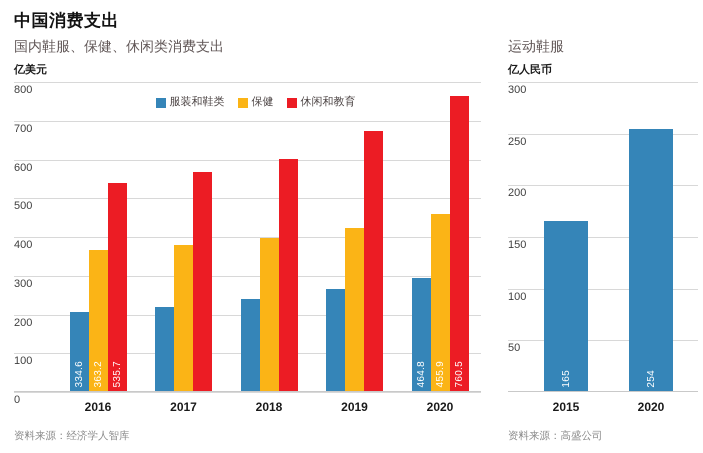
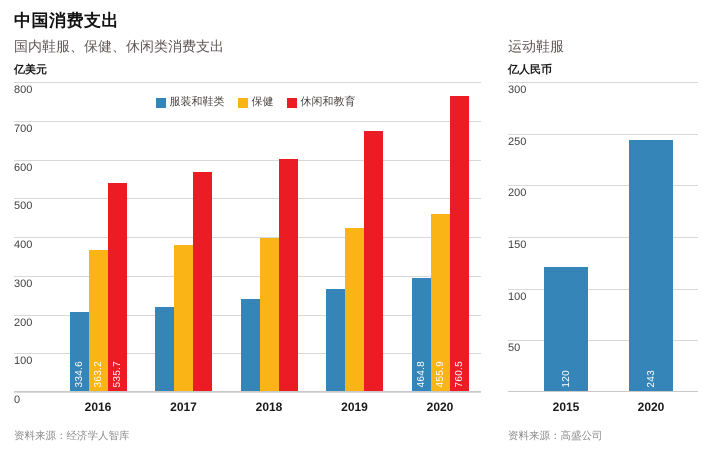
运动鞋服/2015: 165 -> 120
运动鞋服/2020: 254 -> 243
